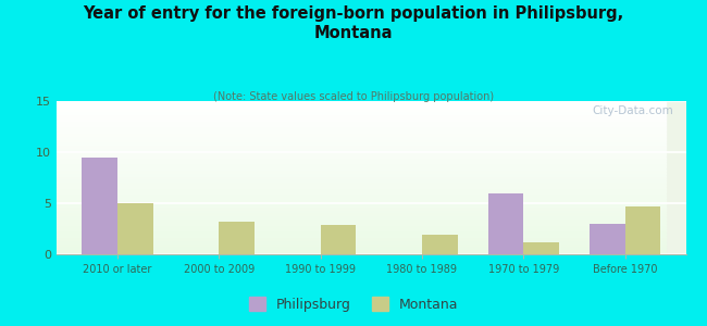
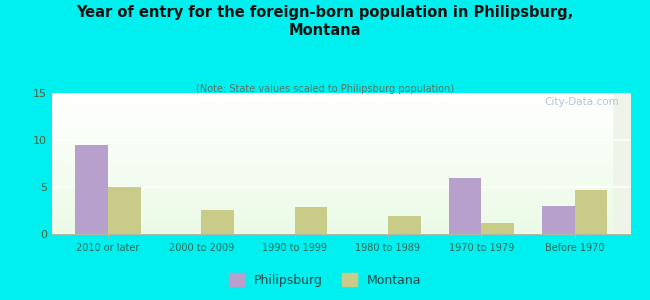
Montana/2000 to 2009: 3.2 -> 2.6
